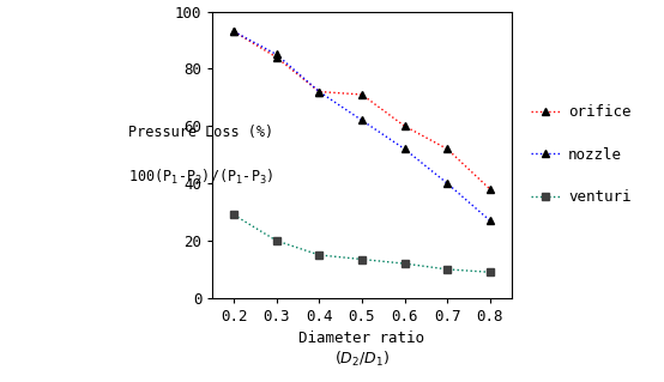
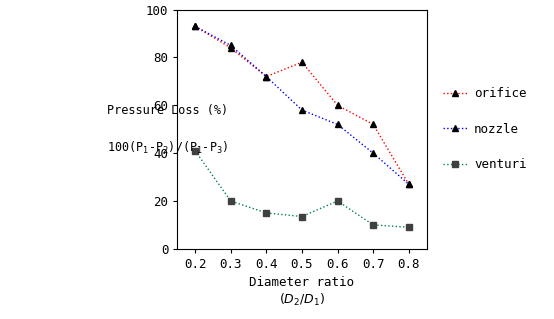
venturi/0.2: 29.0 -> 41.0
orifice/0.5: 71 -> 78
nozzle/0.5: 62 -> 58
venturi/0.6: 12.0 -> 20.0
orifice/0.8: 38 -> 27
